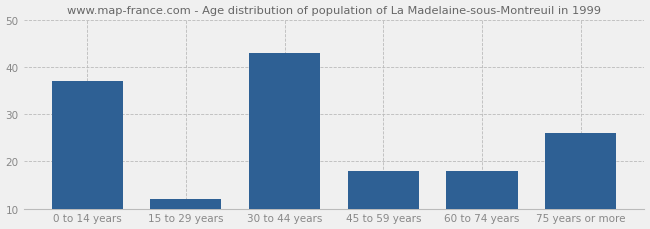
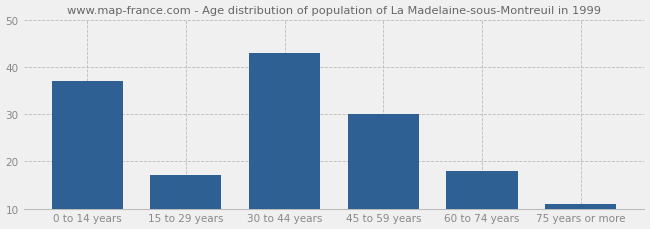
15 to 29 years: 12 -> 17
45 to 59 years: 18 -> 30
75 years or more: 26 -> 11
